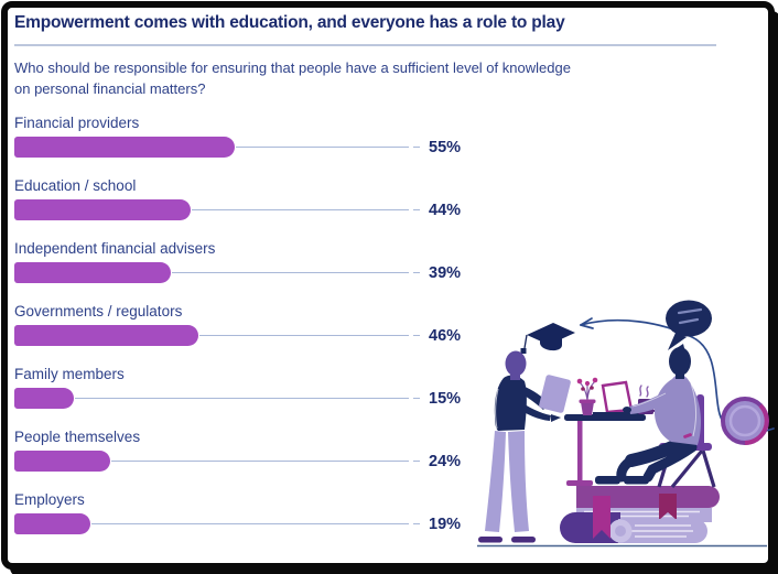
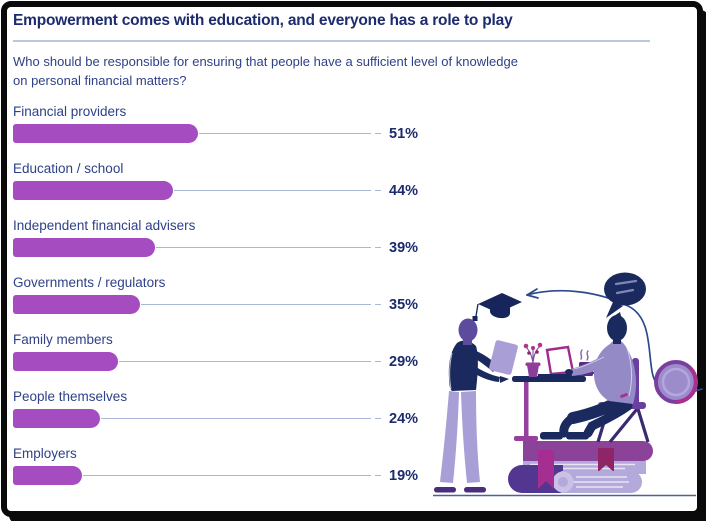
Financial providers: 55% -> 51%
Governments / regulators: 46% -> 35%
Family members: 15% -> 29%
